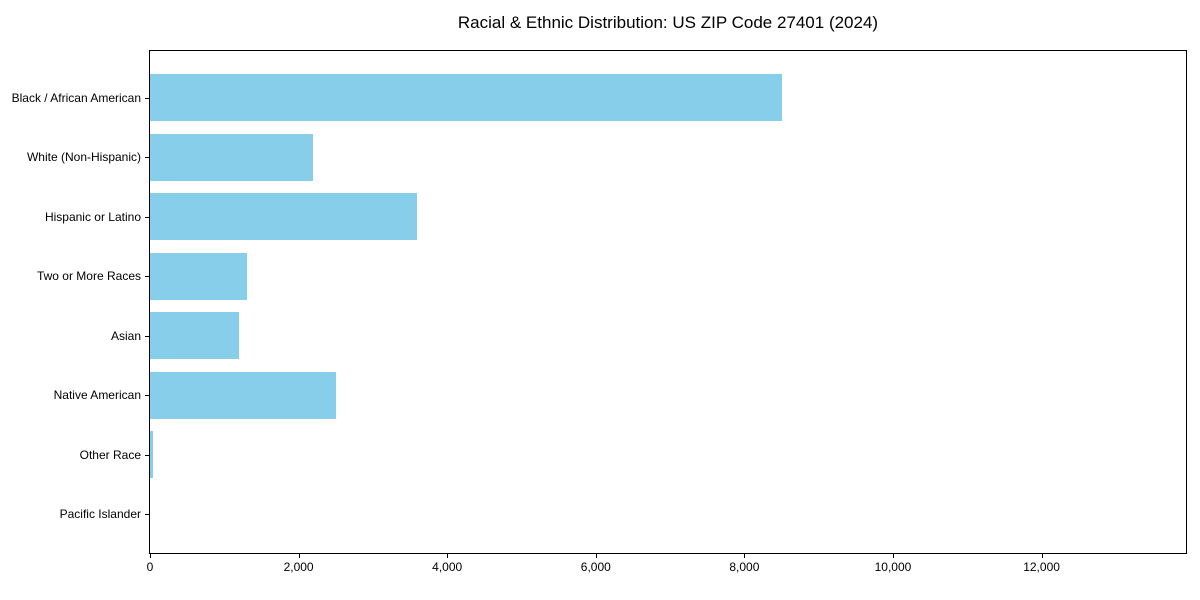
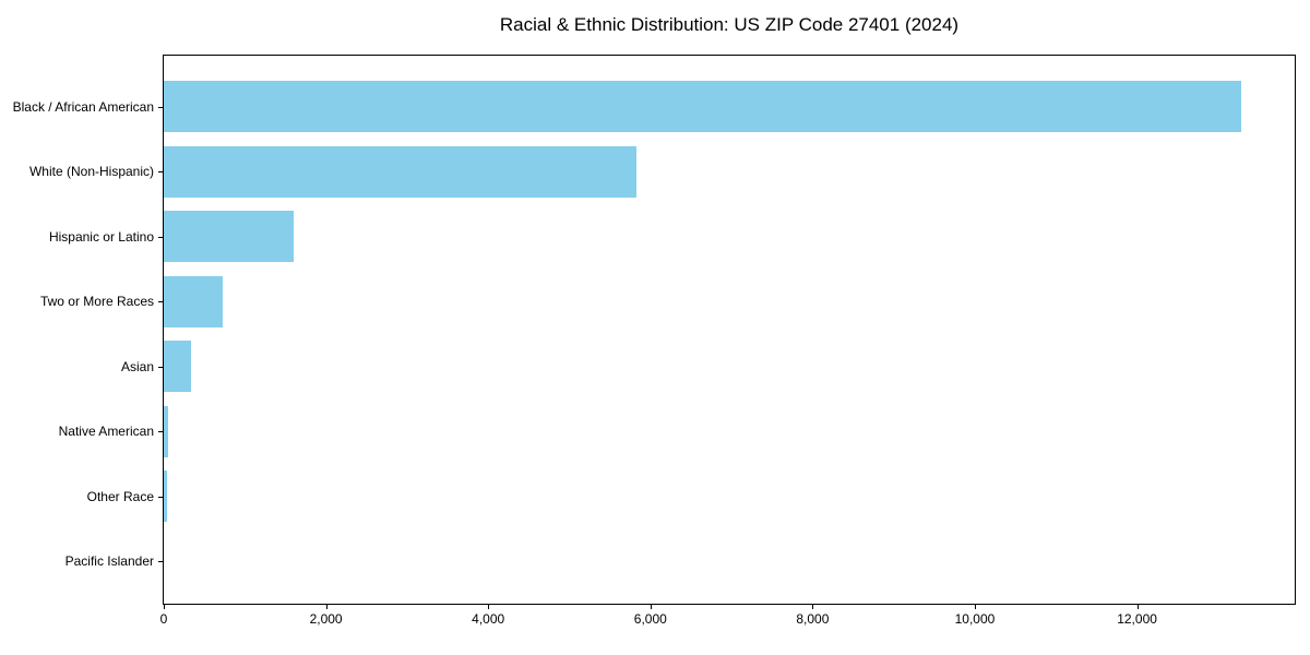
Black / African American: 8500 -> 13300
White (Non-Hispanic): 2200 -> 5800
Hispanic or Latino: 3600 -> 1600
Two or More Races: 1300 -> 700
Asian: 1200 -> 300
Native American: 2500 -> 100
